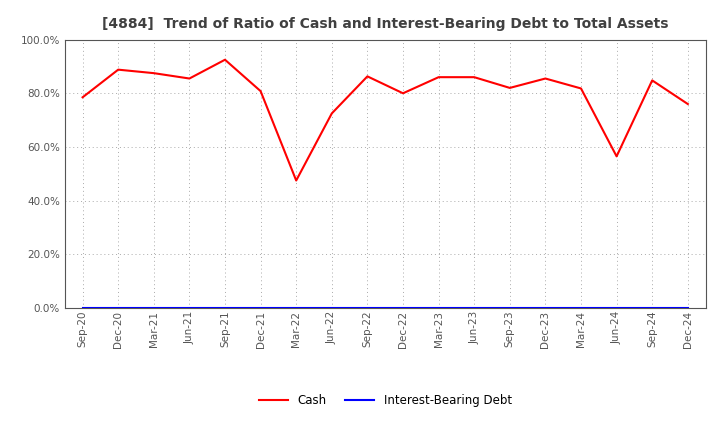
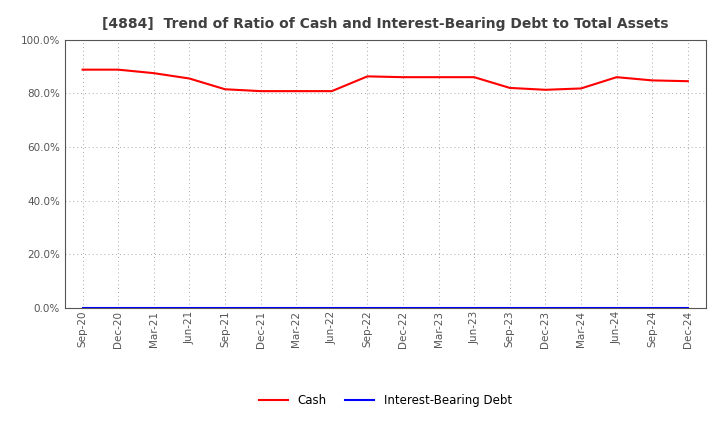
Cash/Sep-20: 78.5% -> 88.8%
Cash/Sep-21: 92.5% -> 81.5%
Cash/Mar-22: 47.5% -> 80.8%
Cash/Jun-22: 72.5% -> 80.8%
Cash/Dec-22: 80.0% -> 86.0%
Cash/Dec-23: 85.5% -> 81.3%
Cash/Jun-24: 56.5% -> 86.0%
Cash/Dec-24: 76.0% -> 84.5%
